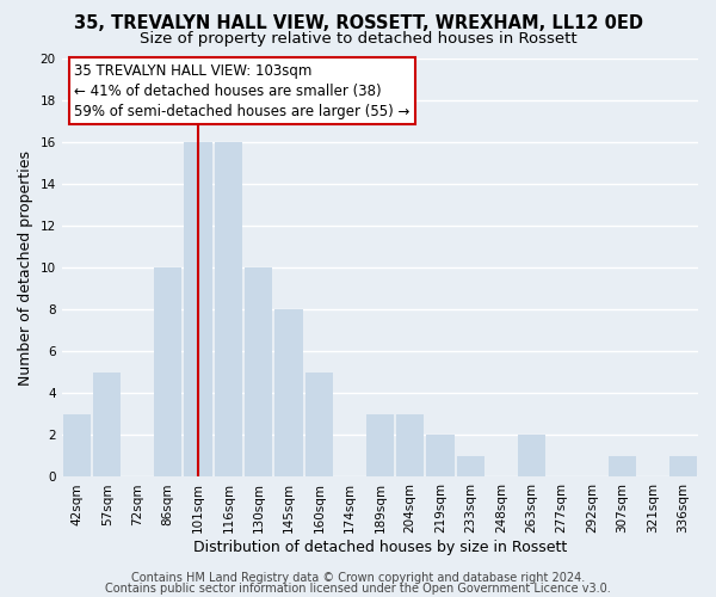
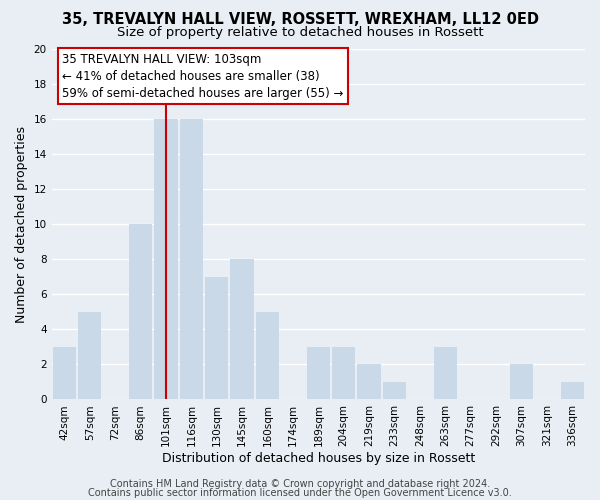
130sqm: 10 -> 7
263sqm: 2 -> 3
307sqm: 1 -> 2
